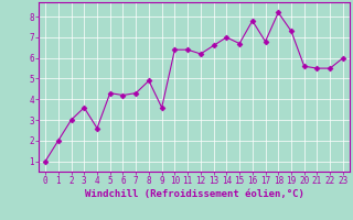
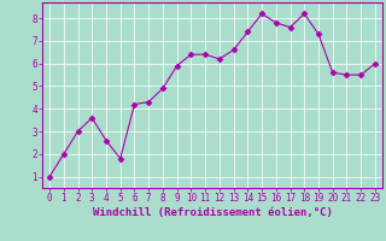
5: 4.3 -> 1.8
9: 3.6 -> 5.9
14: 7.0 -> 7.4
15: 6.7 -> 8.2
17: 6.8 -> 7.6
